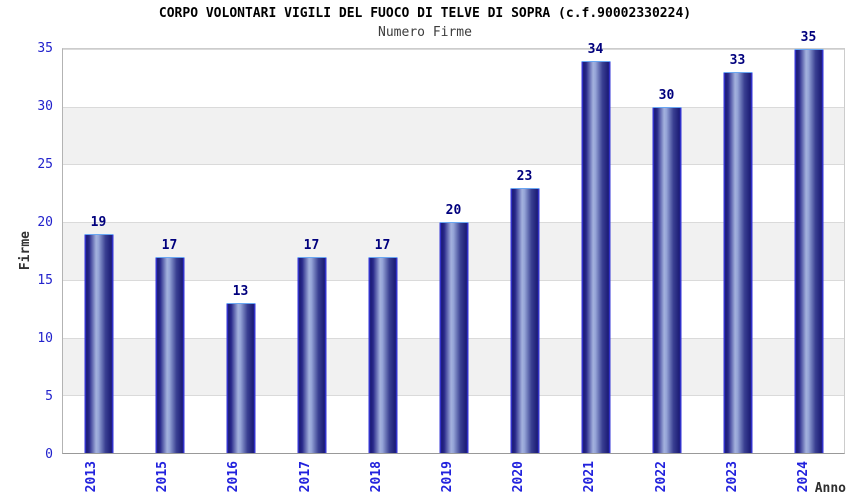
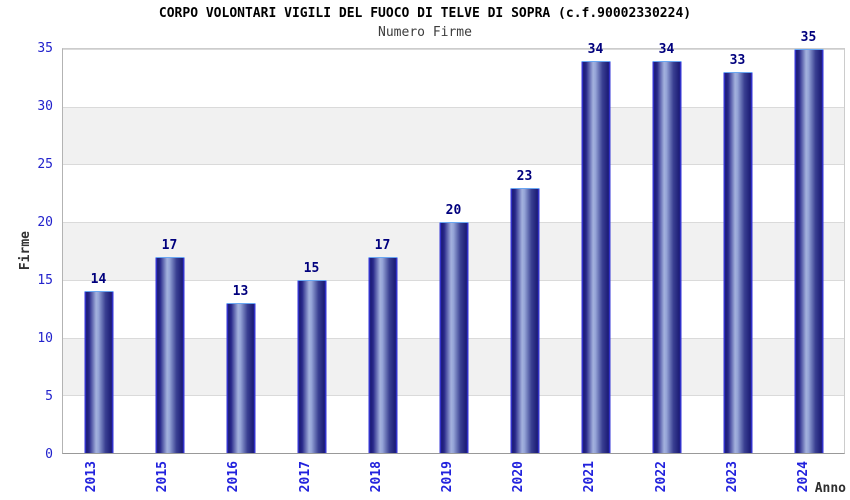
2013: 19 -> 14
2017: 17 -> 15
2022: 30 -> 34
